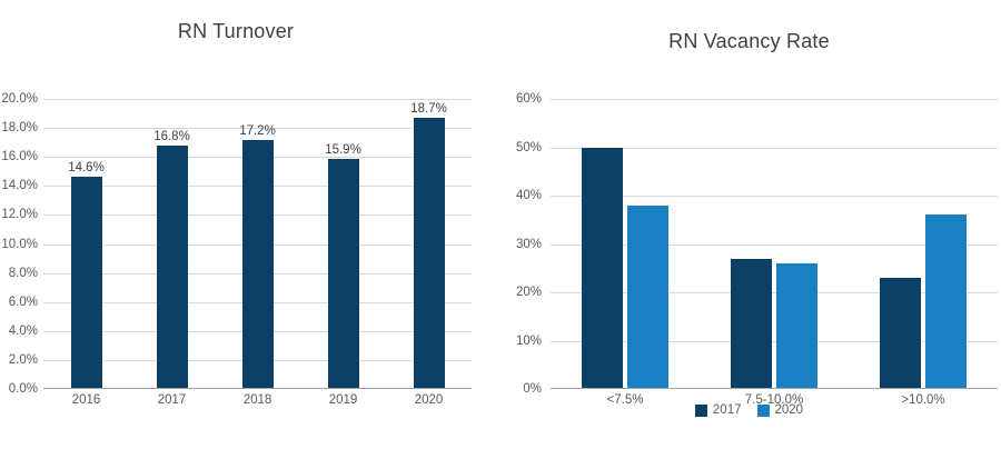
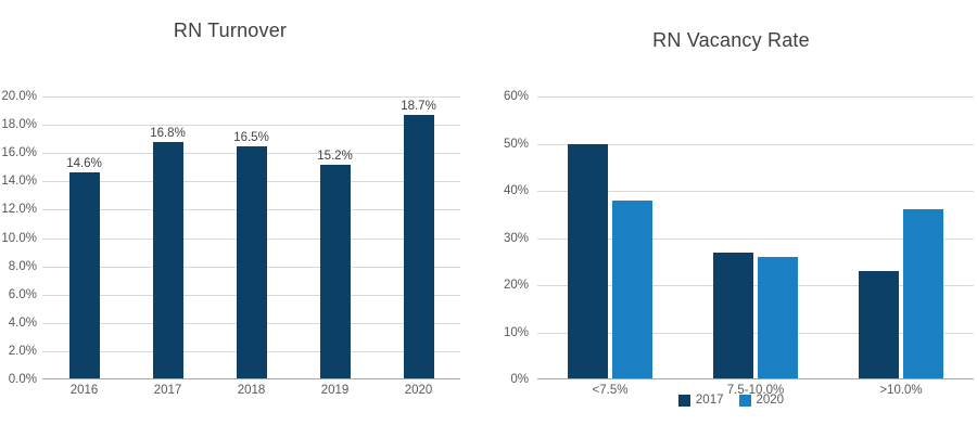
RN Turnover/2018: 17.2% -> 16.5%
RN Turnover/2019: 15.9% -> 15.2%
